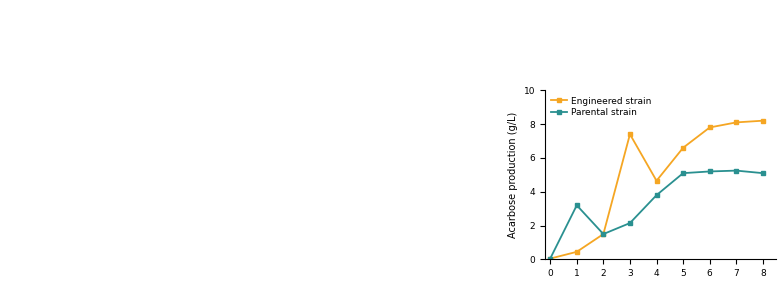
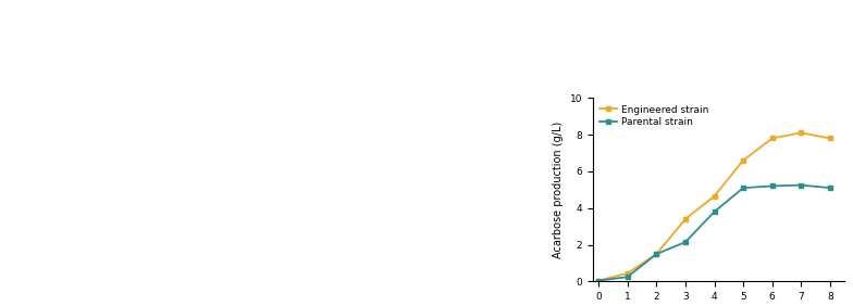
Parental strain/1: 3.2 -> 0.2
Engineered strain/3: 7.4 -> 3.4
Engineered strain/8: 8.2 -> 7.8
